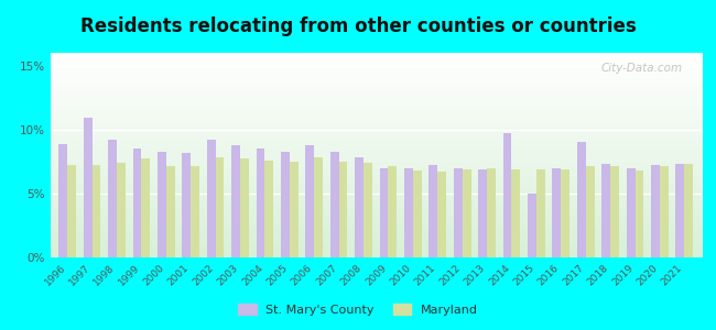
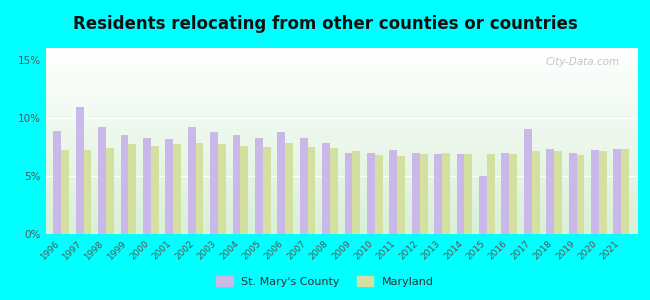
Maryland/2000: 7.1% -> 7.6%
Maryland/2001: 7.1% -> 7.7%
St. Mary's County/2014: 9.7% -> 6.9%
